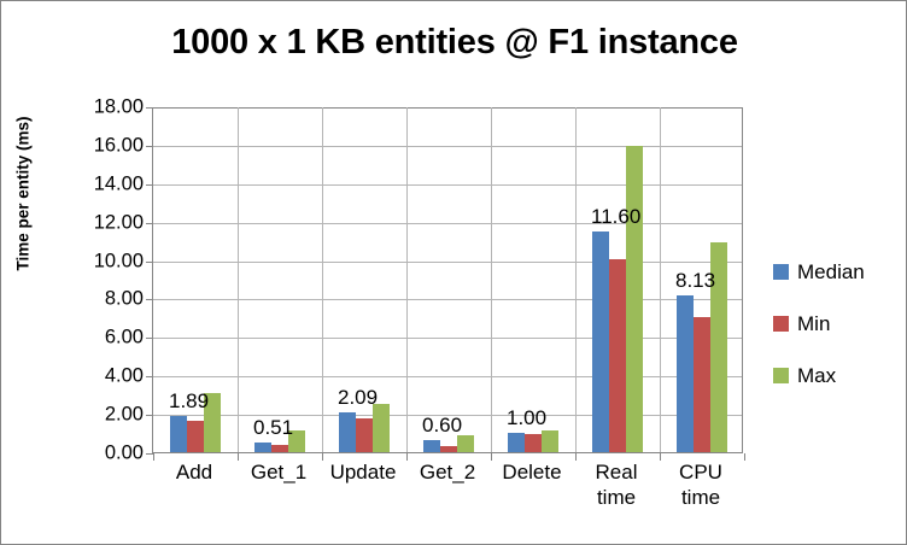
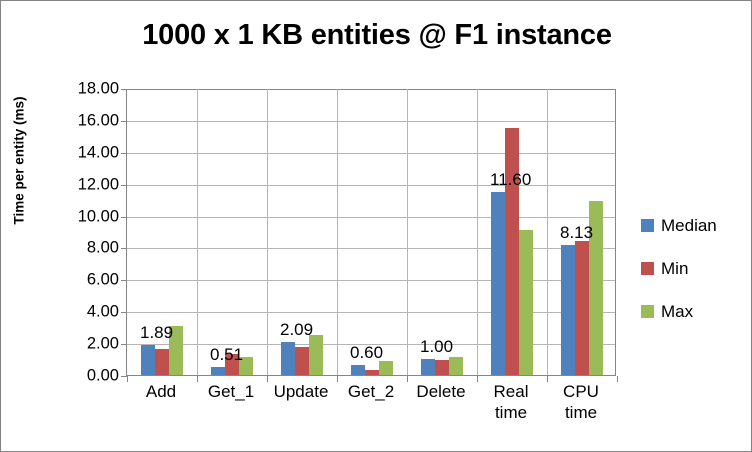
Min/Get_1: 0.4 -> 1.3
Min/Real time: 10.1 -> 15.5
Max/Real time: 15.9 -> 9.1
Min/CPU time: 7.0 -> 8.4
